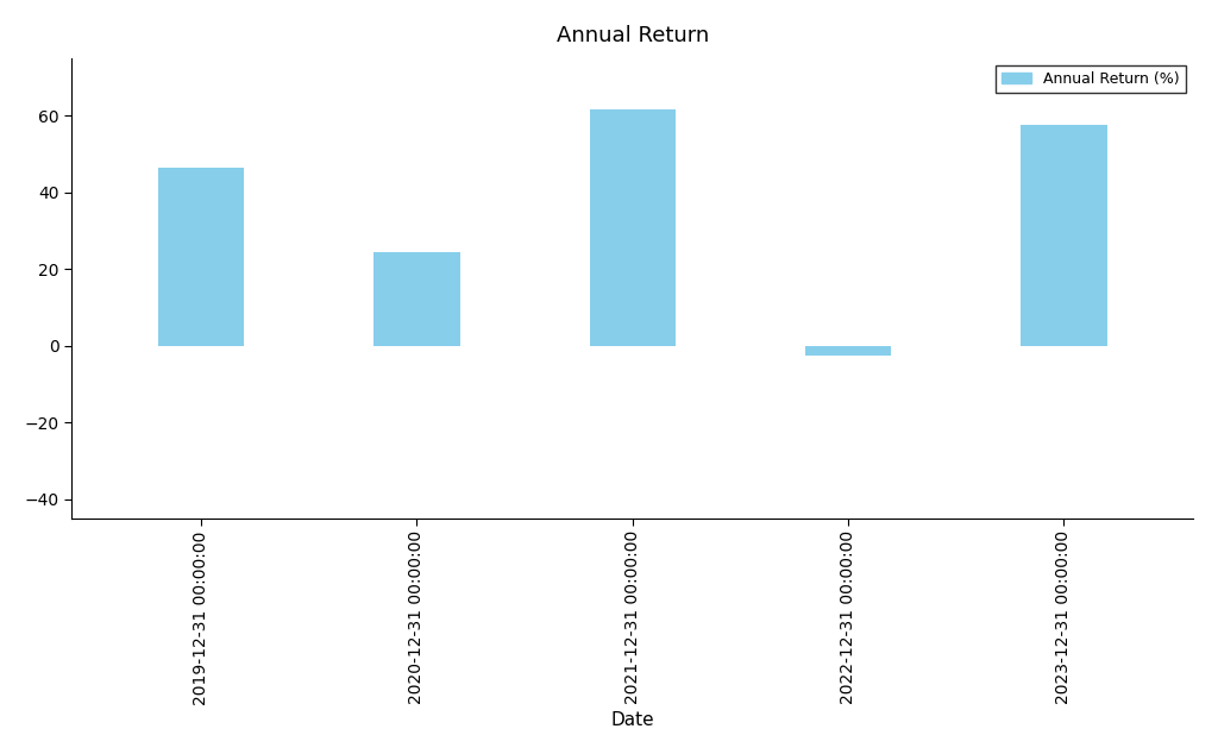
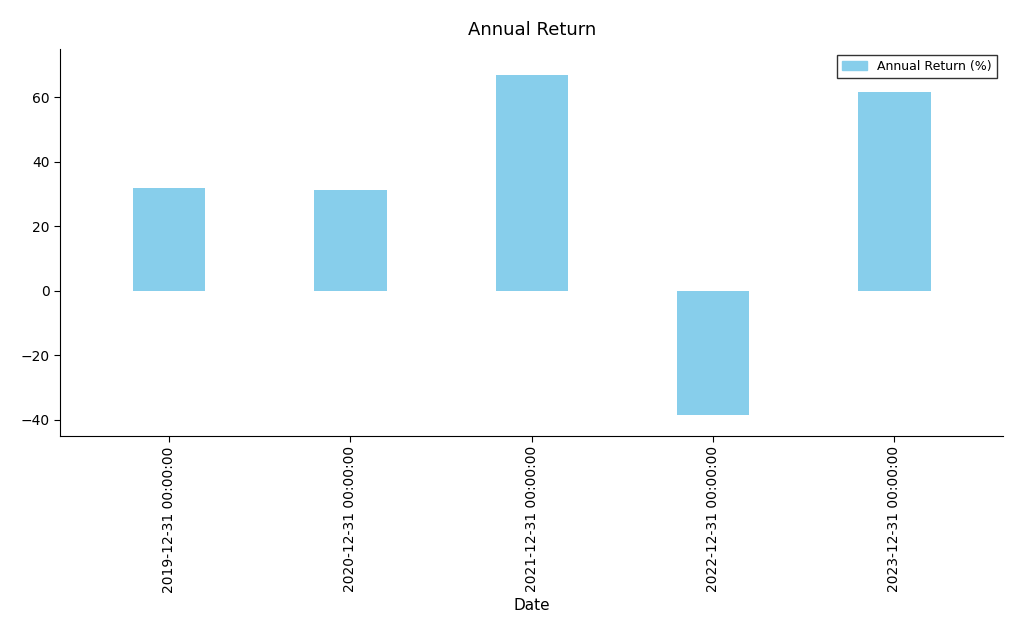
2019-12-31 00:00:00: 46.5 -> 31.8
2020-12-31 00:00:00: 24.5 -> 31.2
2021-12-31 00:00:00: 61.5 -> 67.0
2022-12-31 00:00:00: -2.5 -> -38.5
2023-12-31 00:00:00: 57.5 -> 61.5
